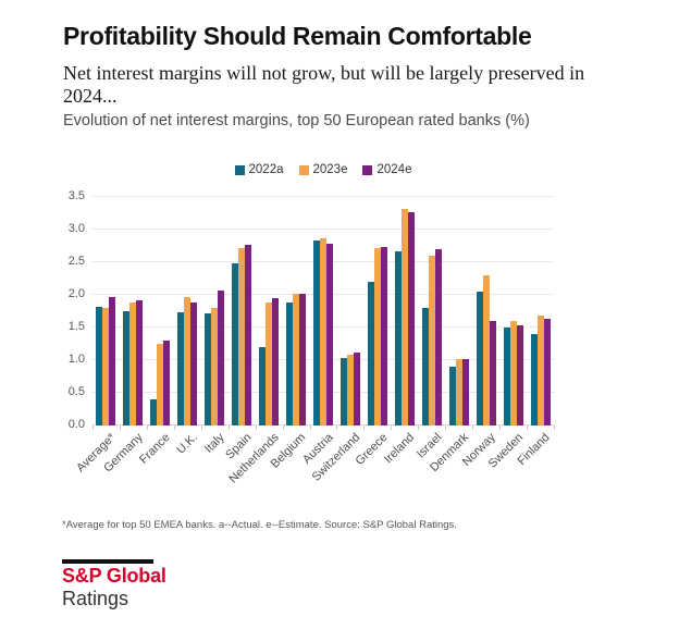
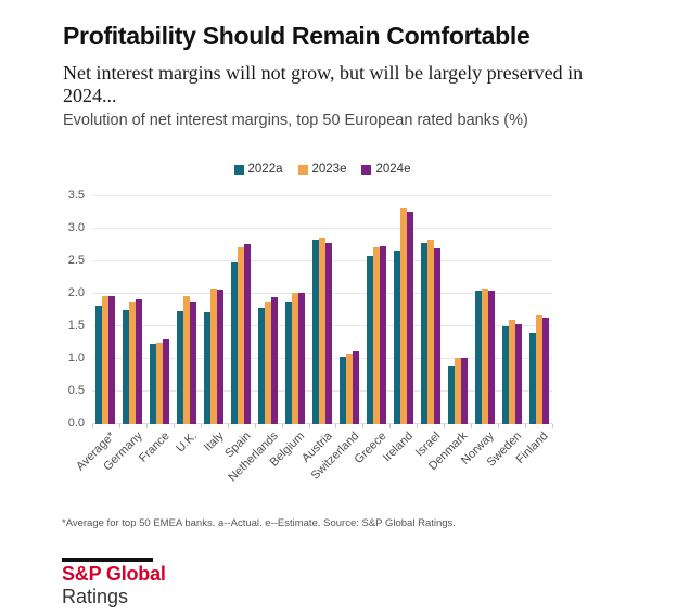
2023e/Average*: 1.8 -> 2.0
2022a/France: 0.4 -> 1.2
2023e/Italy: 1.8 -> 2.1
2022a/Netherlands: 1.2 -> 1.8
2022a/Greece: 2.2 -> 2.6
2022a/Israel: 1.8 -> 2.8
2023e/Israel: 2.6 -> 2.8
2023e/Norway: 2.3 -> 2.1
2024e/Norway: 1.6 -> 2.0
